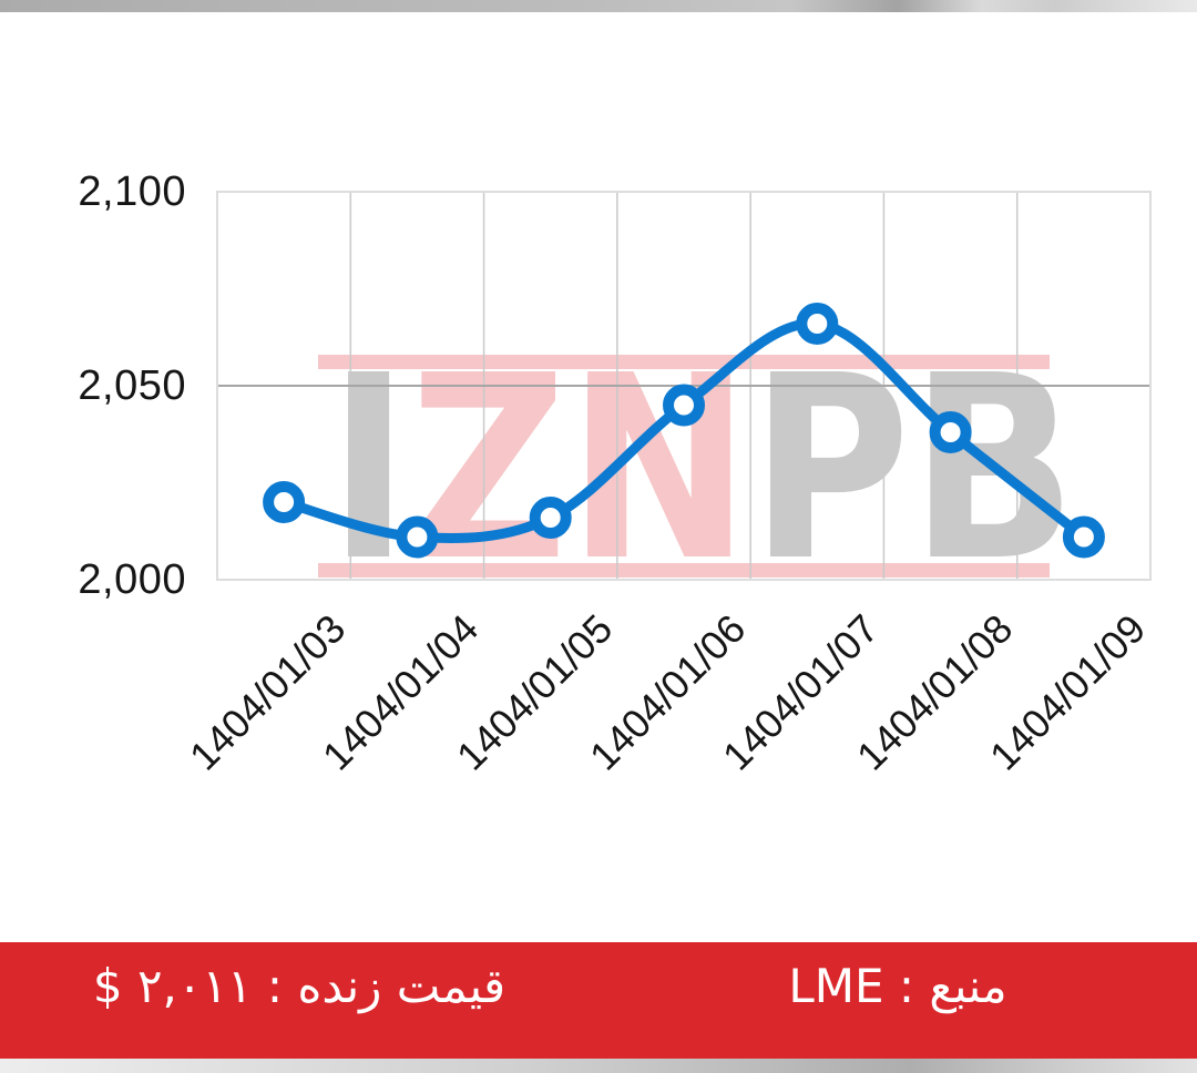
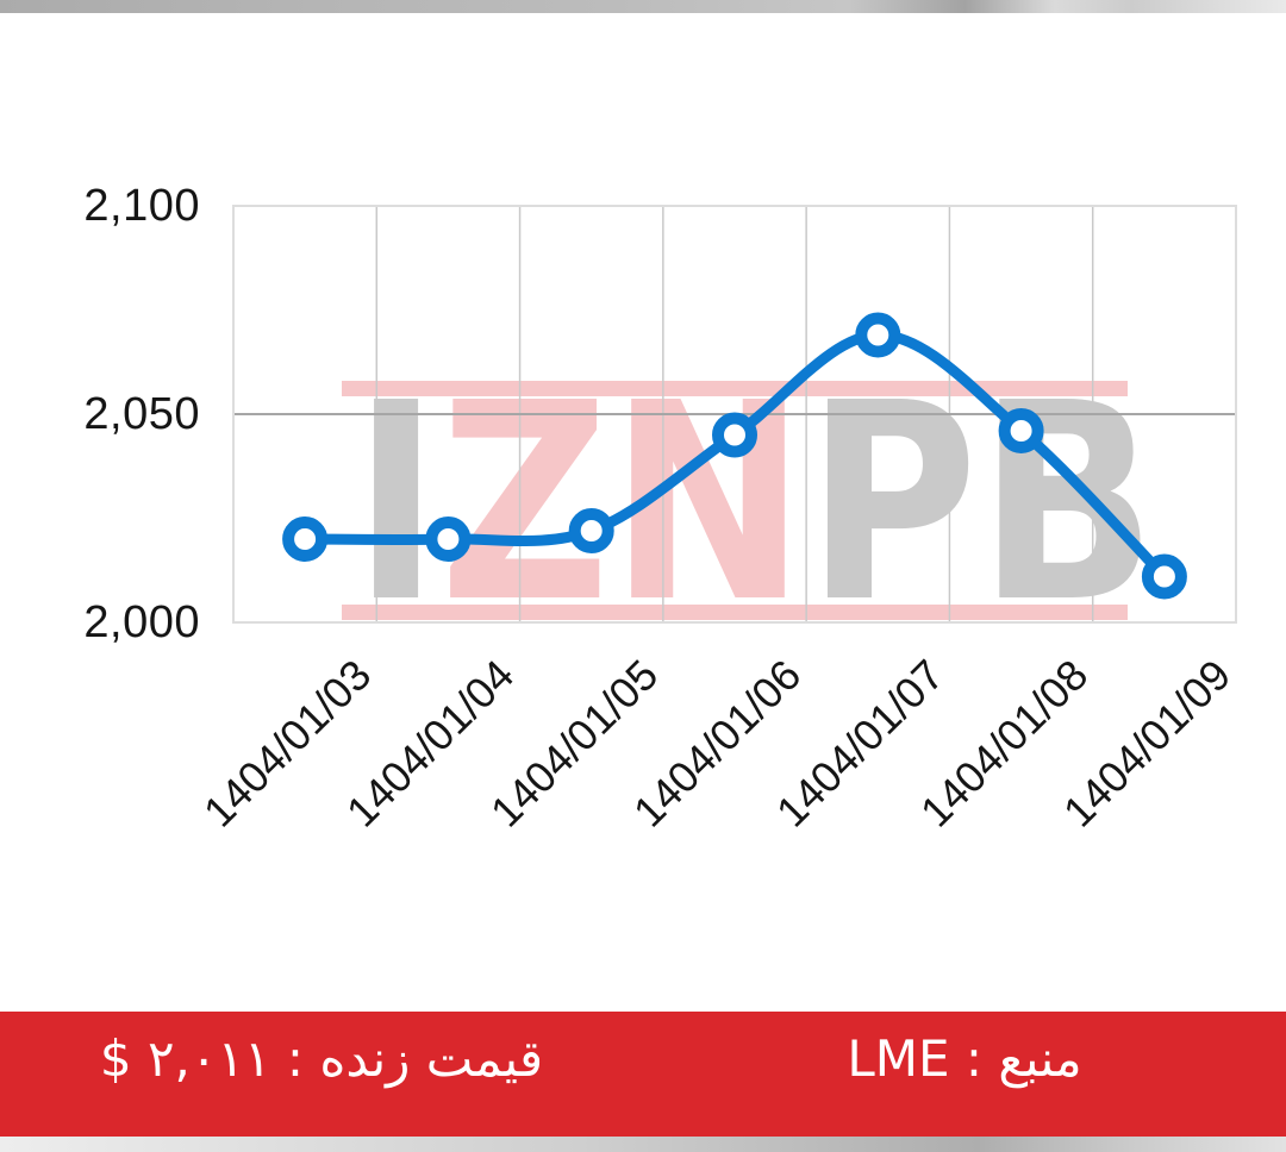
1404/01/04: 2011 -> 2020
1404/01/05: 2016 -> 2022
1404/01/07: 2066 -> 2069
1404/01/08: 2038 -> 2046
